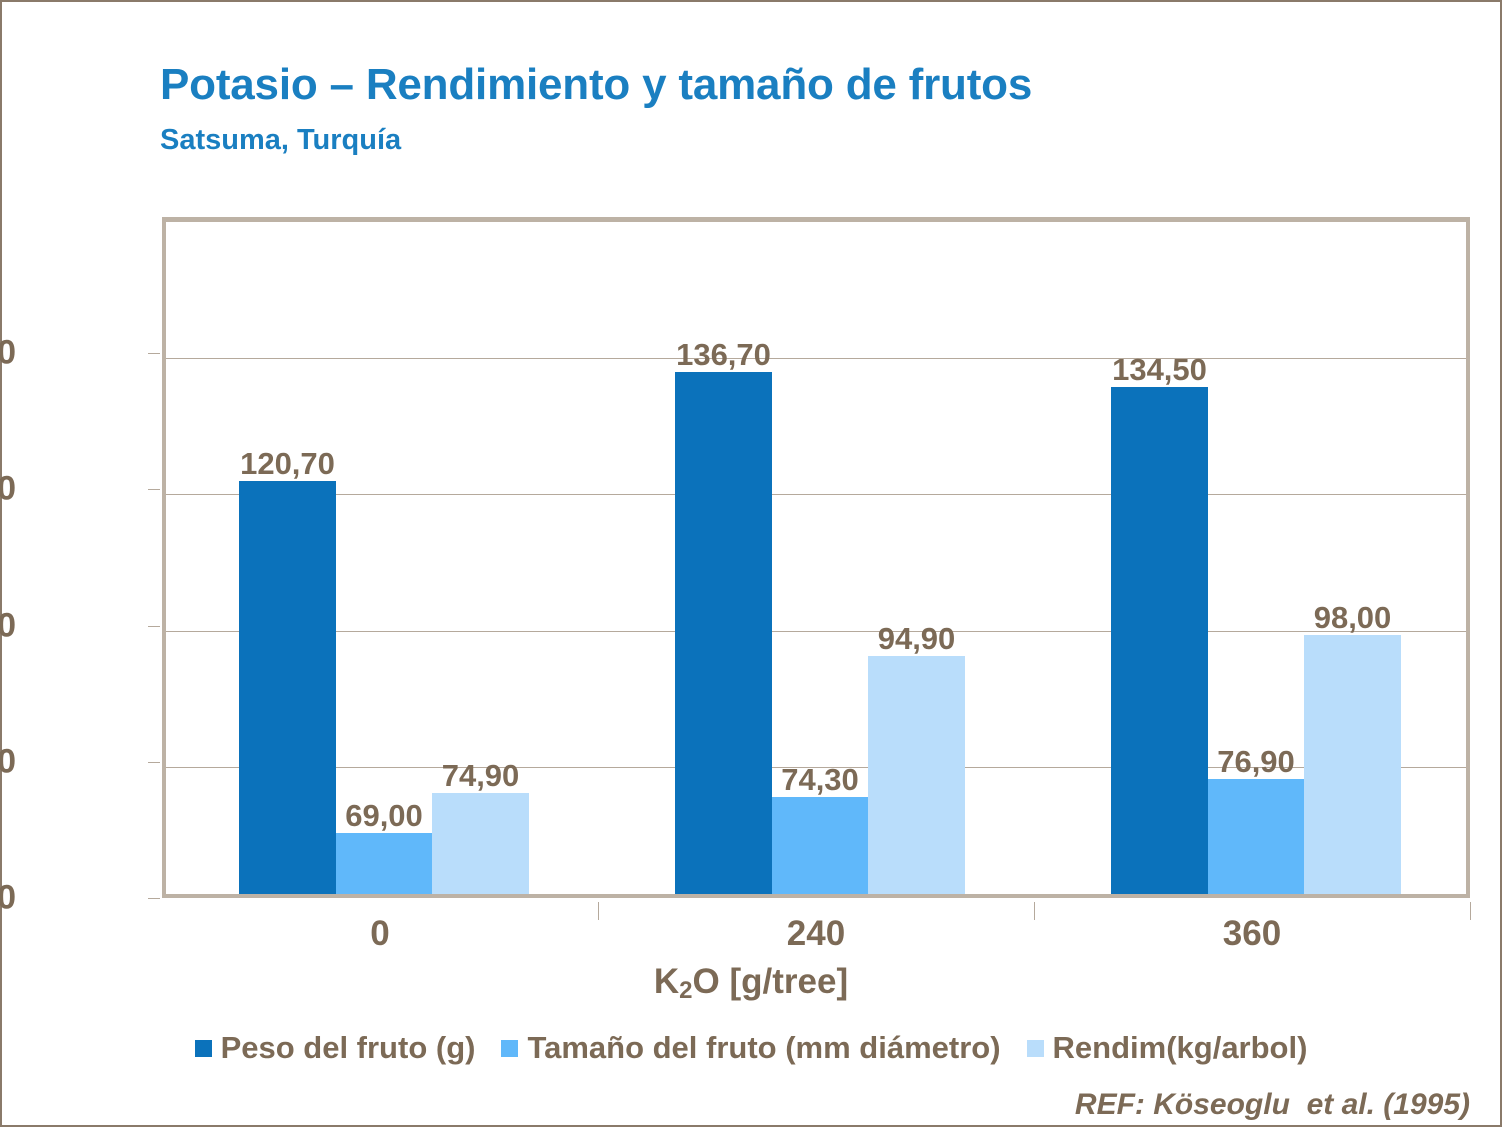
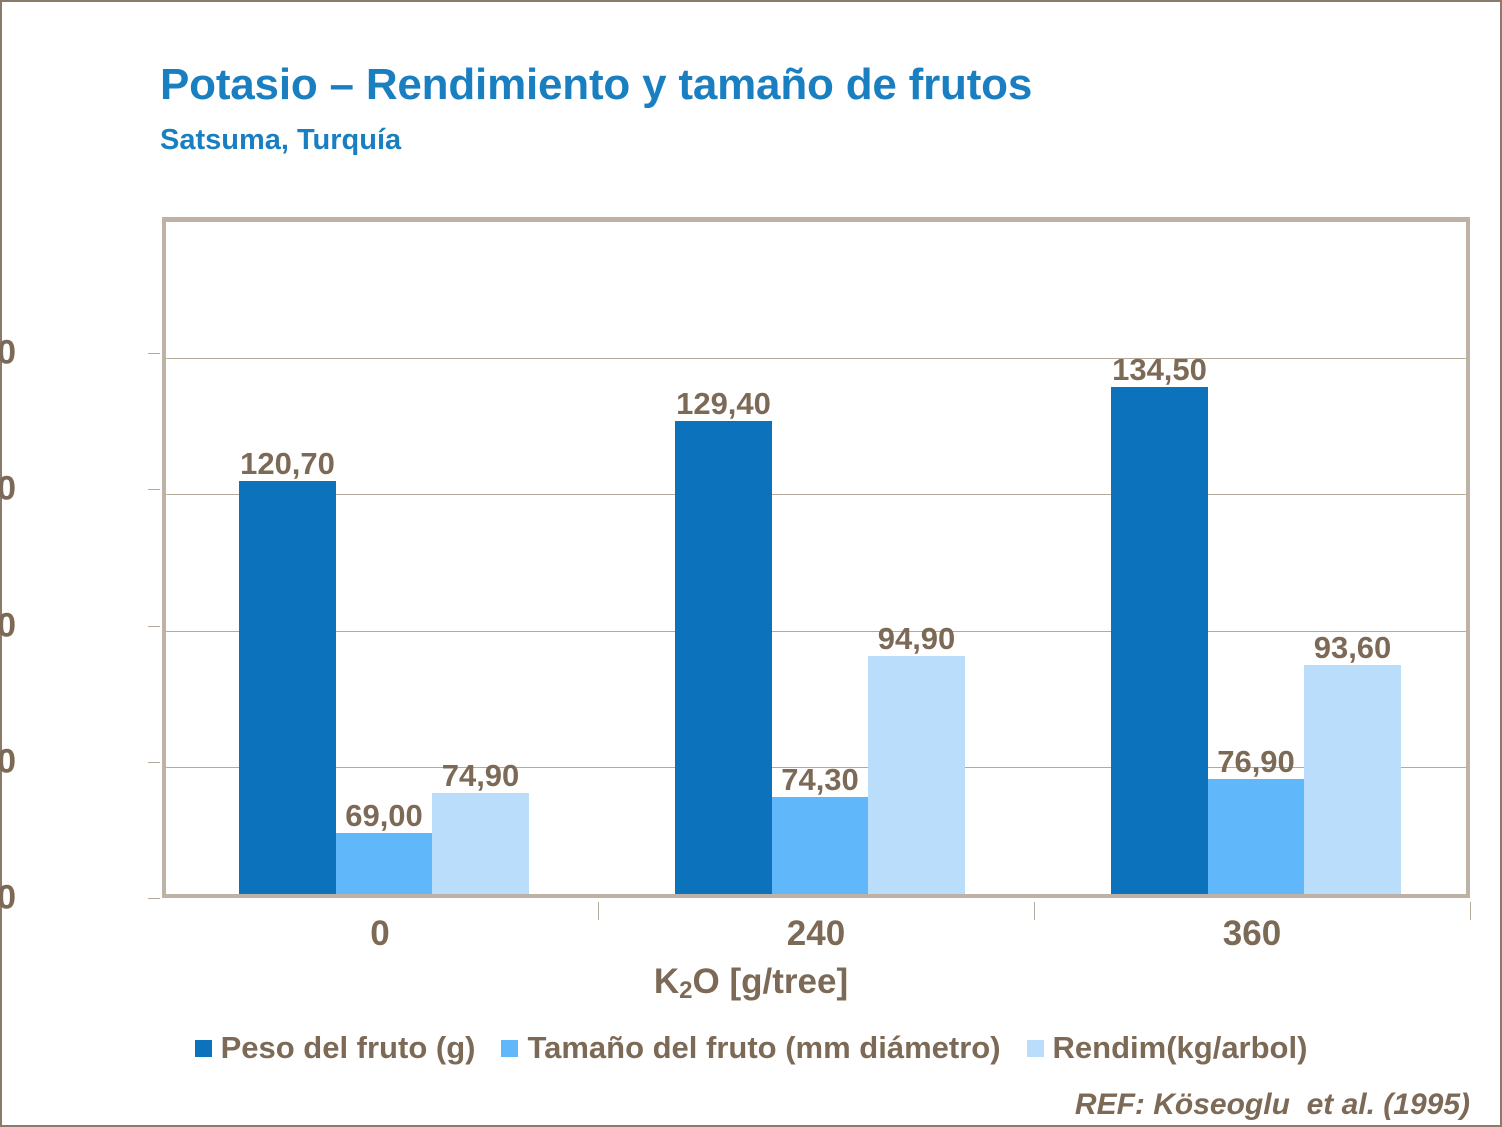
Peso del fruto (g)/240: 136,70 -> 129,40
Rendim(kg/arbol)/360: 98,00 -> 93,60
